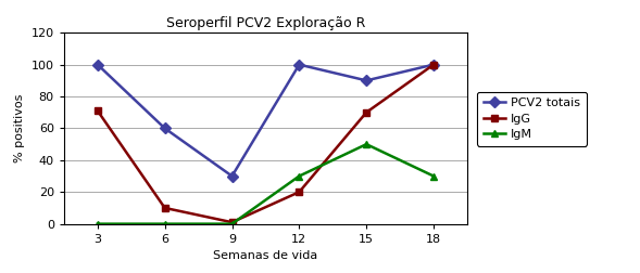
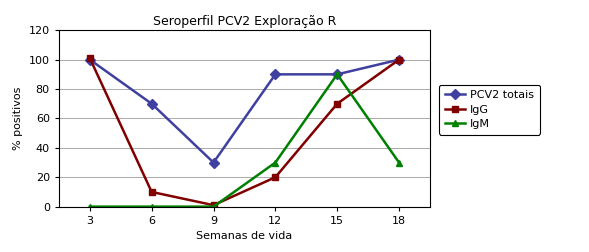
IgG/3: 71 -> 101
PCV2 totais/6: 60 -> 70
PCV2 totais/12: 100 -> 90
IgM/15: 50 -> 90
